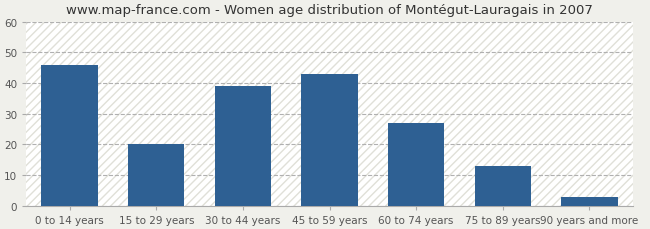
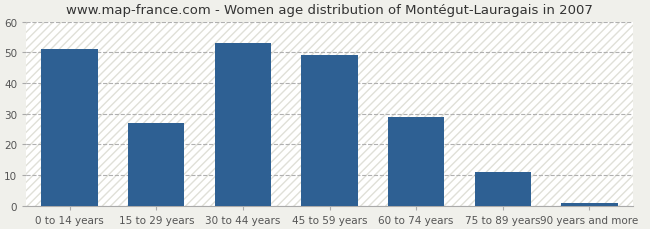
0 to 14 years: 46 -> 51
15 to 29 years: 20 -> 27
30 to 44 years: 39 -> 53
45 to 59 years: 43 -> 49
60 to 74 years: 27 -> 29
75 to 89 years: 13 -> 11
90 years and more: 3 -> 1
